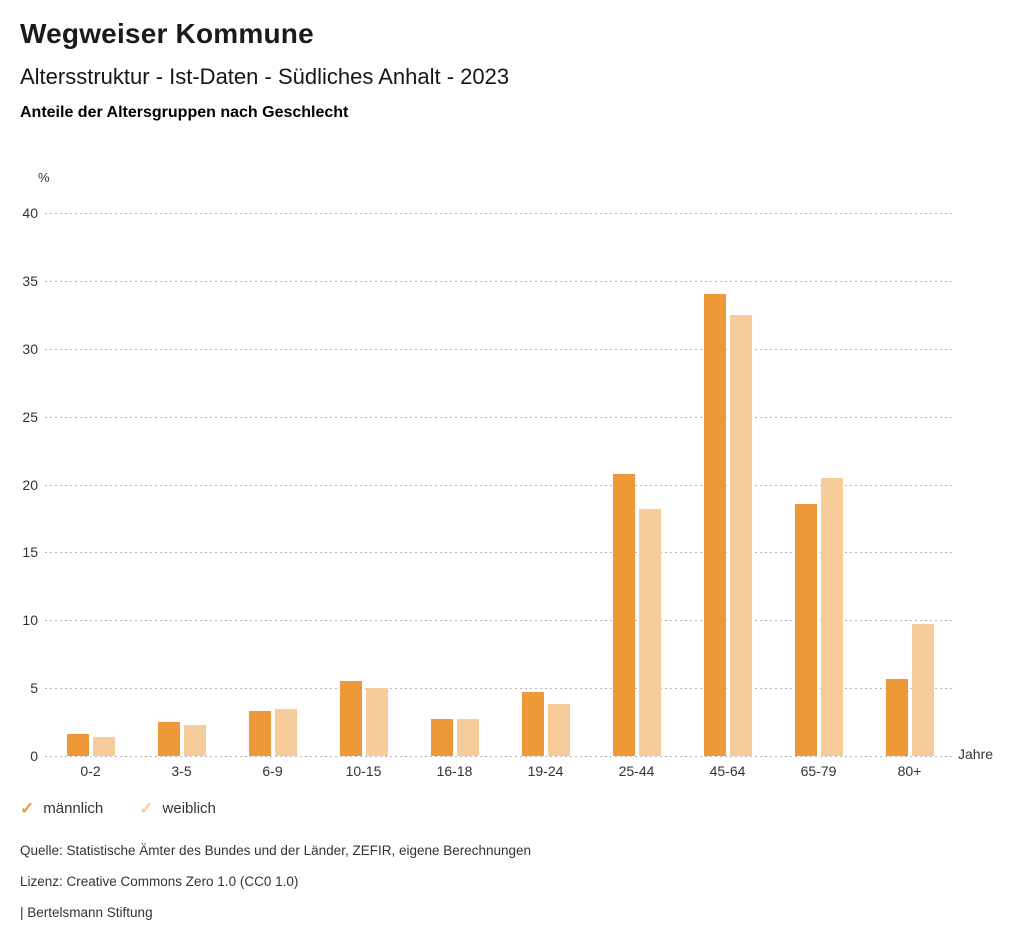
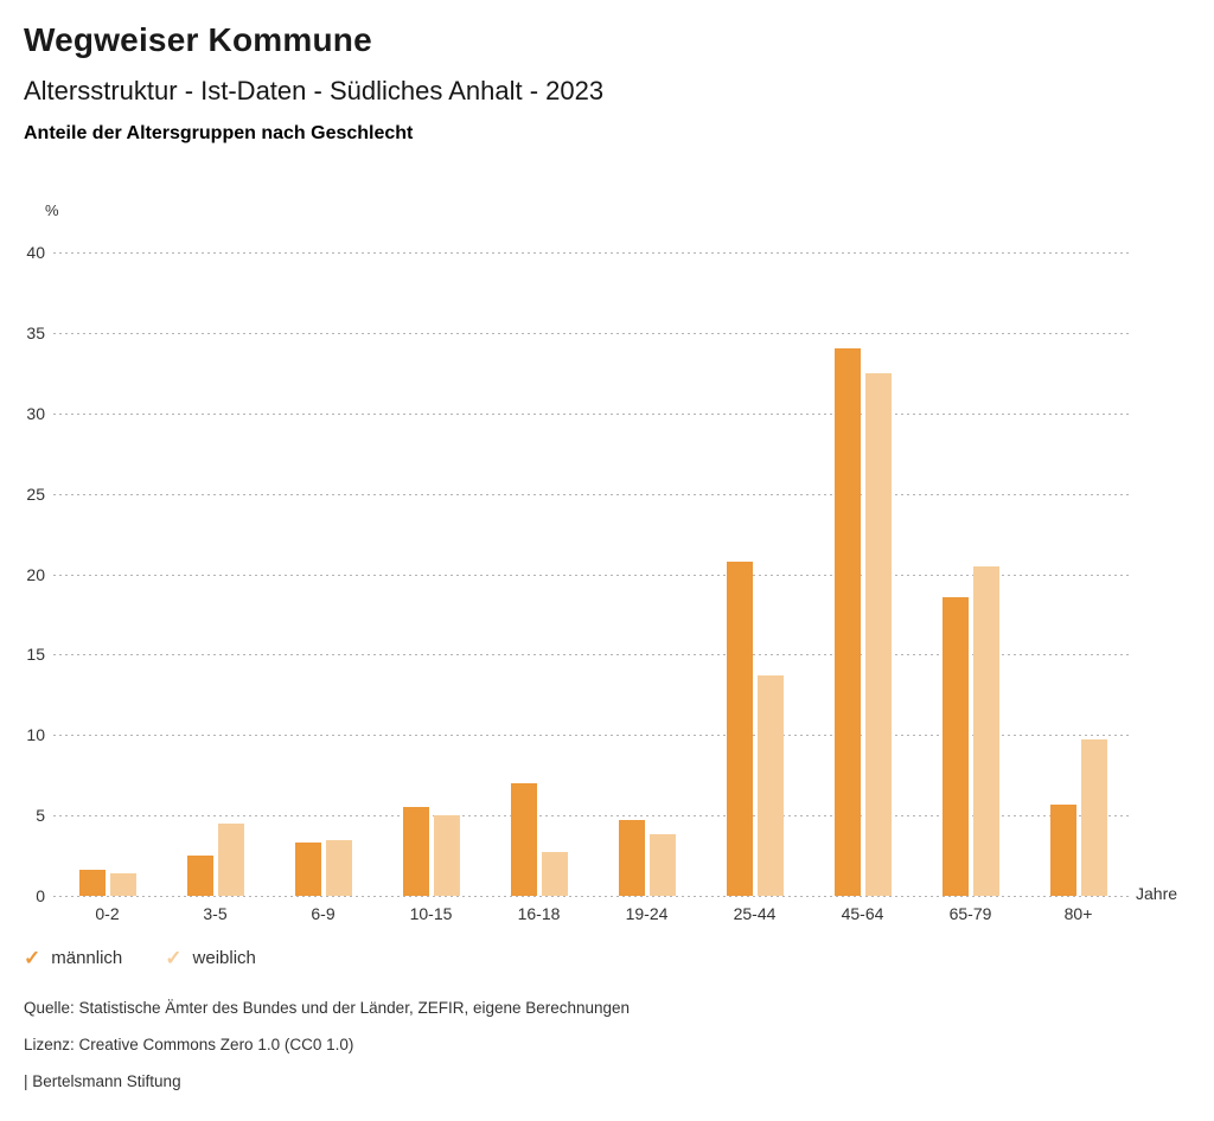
weiblich/3-5: 2.3 -> 4.5
männlich/16-18: 2.7 -> 7.0
weiblich/25-44: 18.2 -> 13.7
